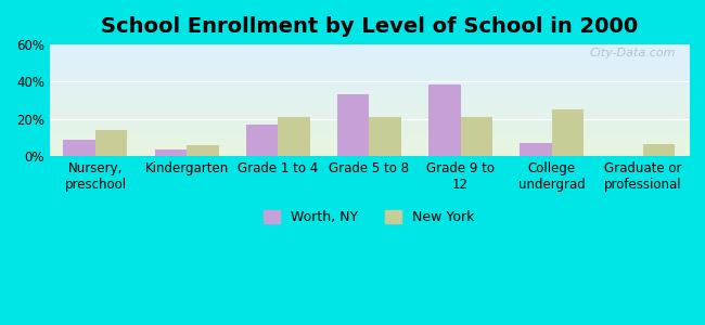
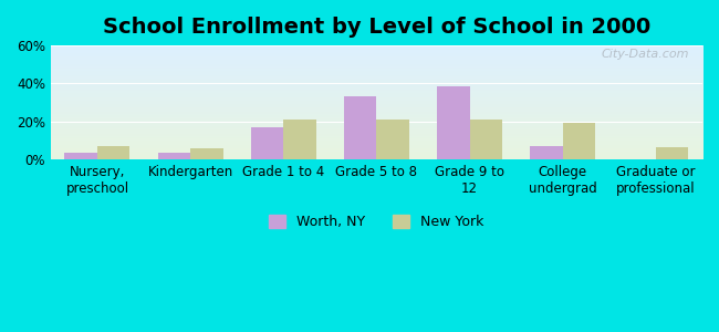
Worth, NY/Nursery, preschool: 9% -> 4%
New York/Nursery, preschool: 14% -> 7%
New York/College undergrad: 25% -> 19%
